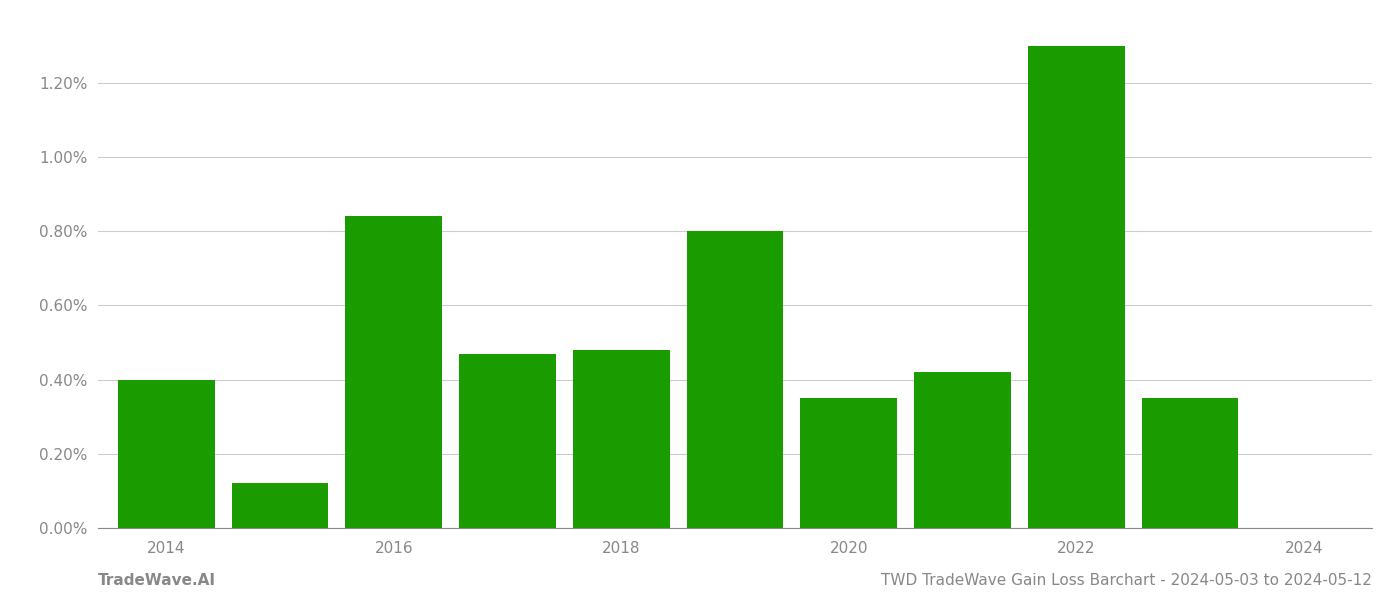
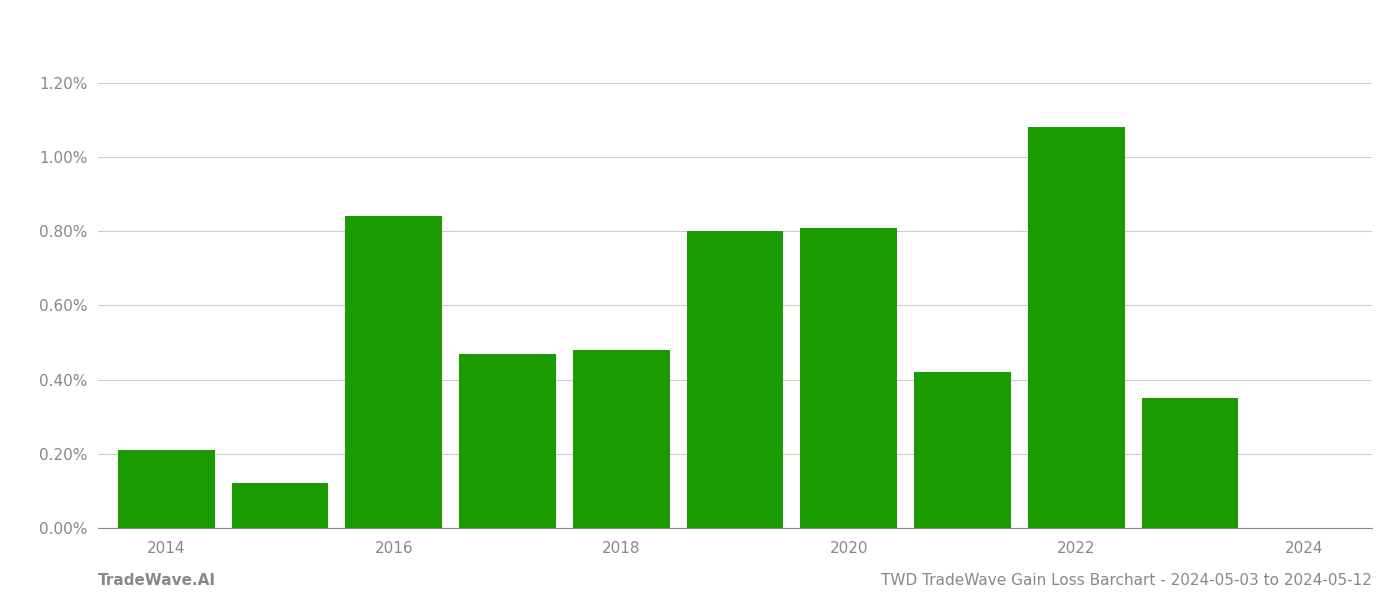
2014: 0.40% -> 0.21%
2020: 0.35% -> 0.81%
2022: 1.30% -> 1.08%
